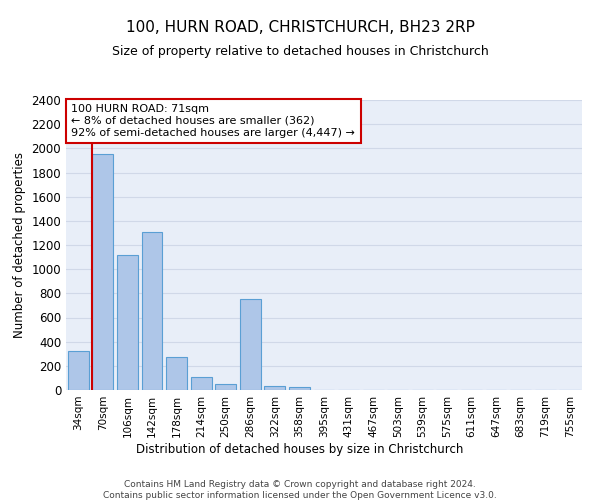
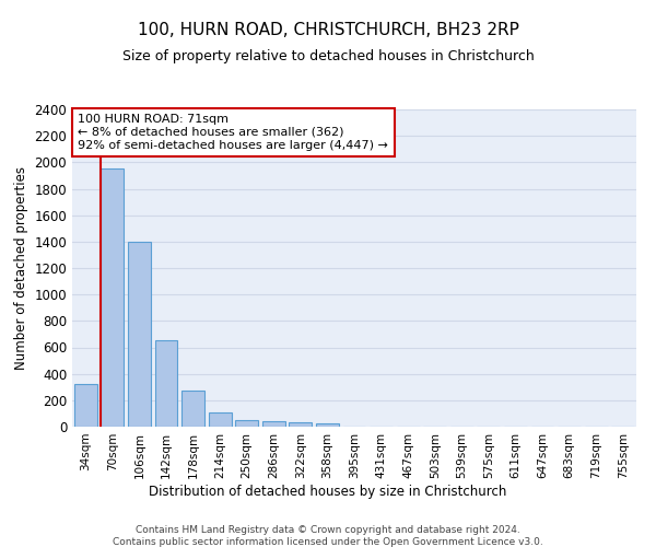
106sqm: 1120 -> 1400
142sqm: 1310 -> 650
286sqm: 750 -> 40
